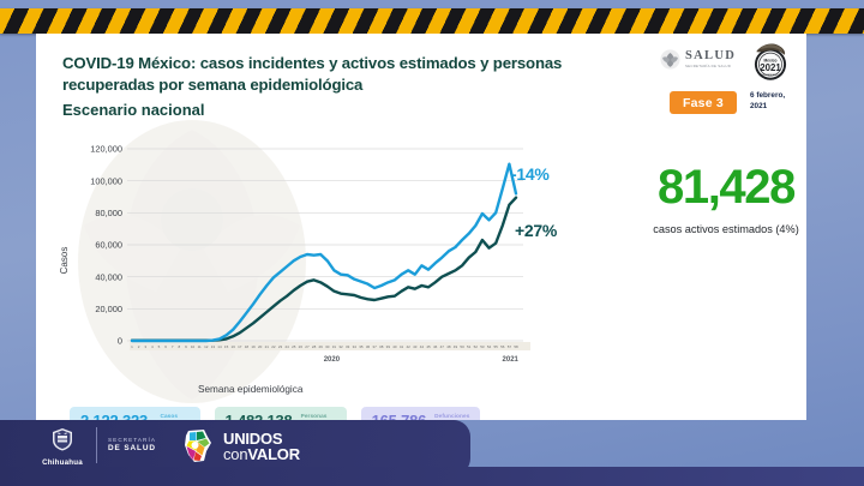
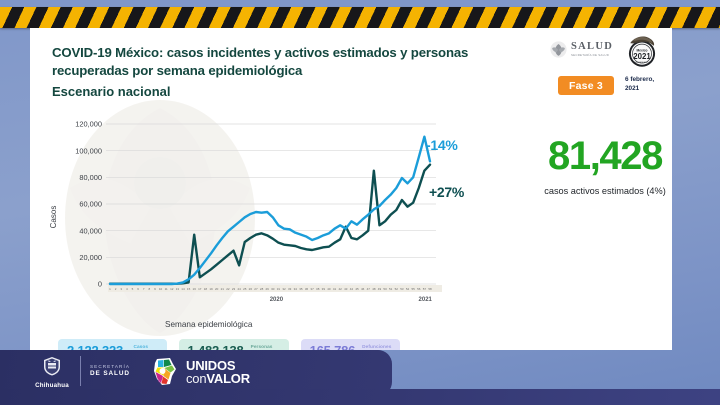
Personas recuperadas/16: 3000 -> 37000
Personas recuperadas/24: 28000 -> 14000
Personas recuperadas/43: 32000 -> 43000
Personas recuperadas/48: 42000 -> 85000
